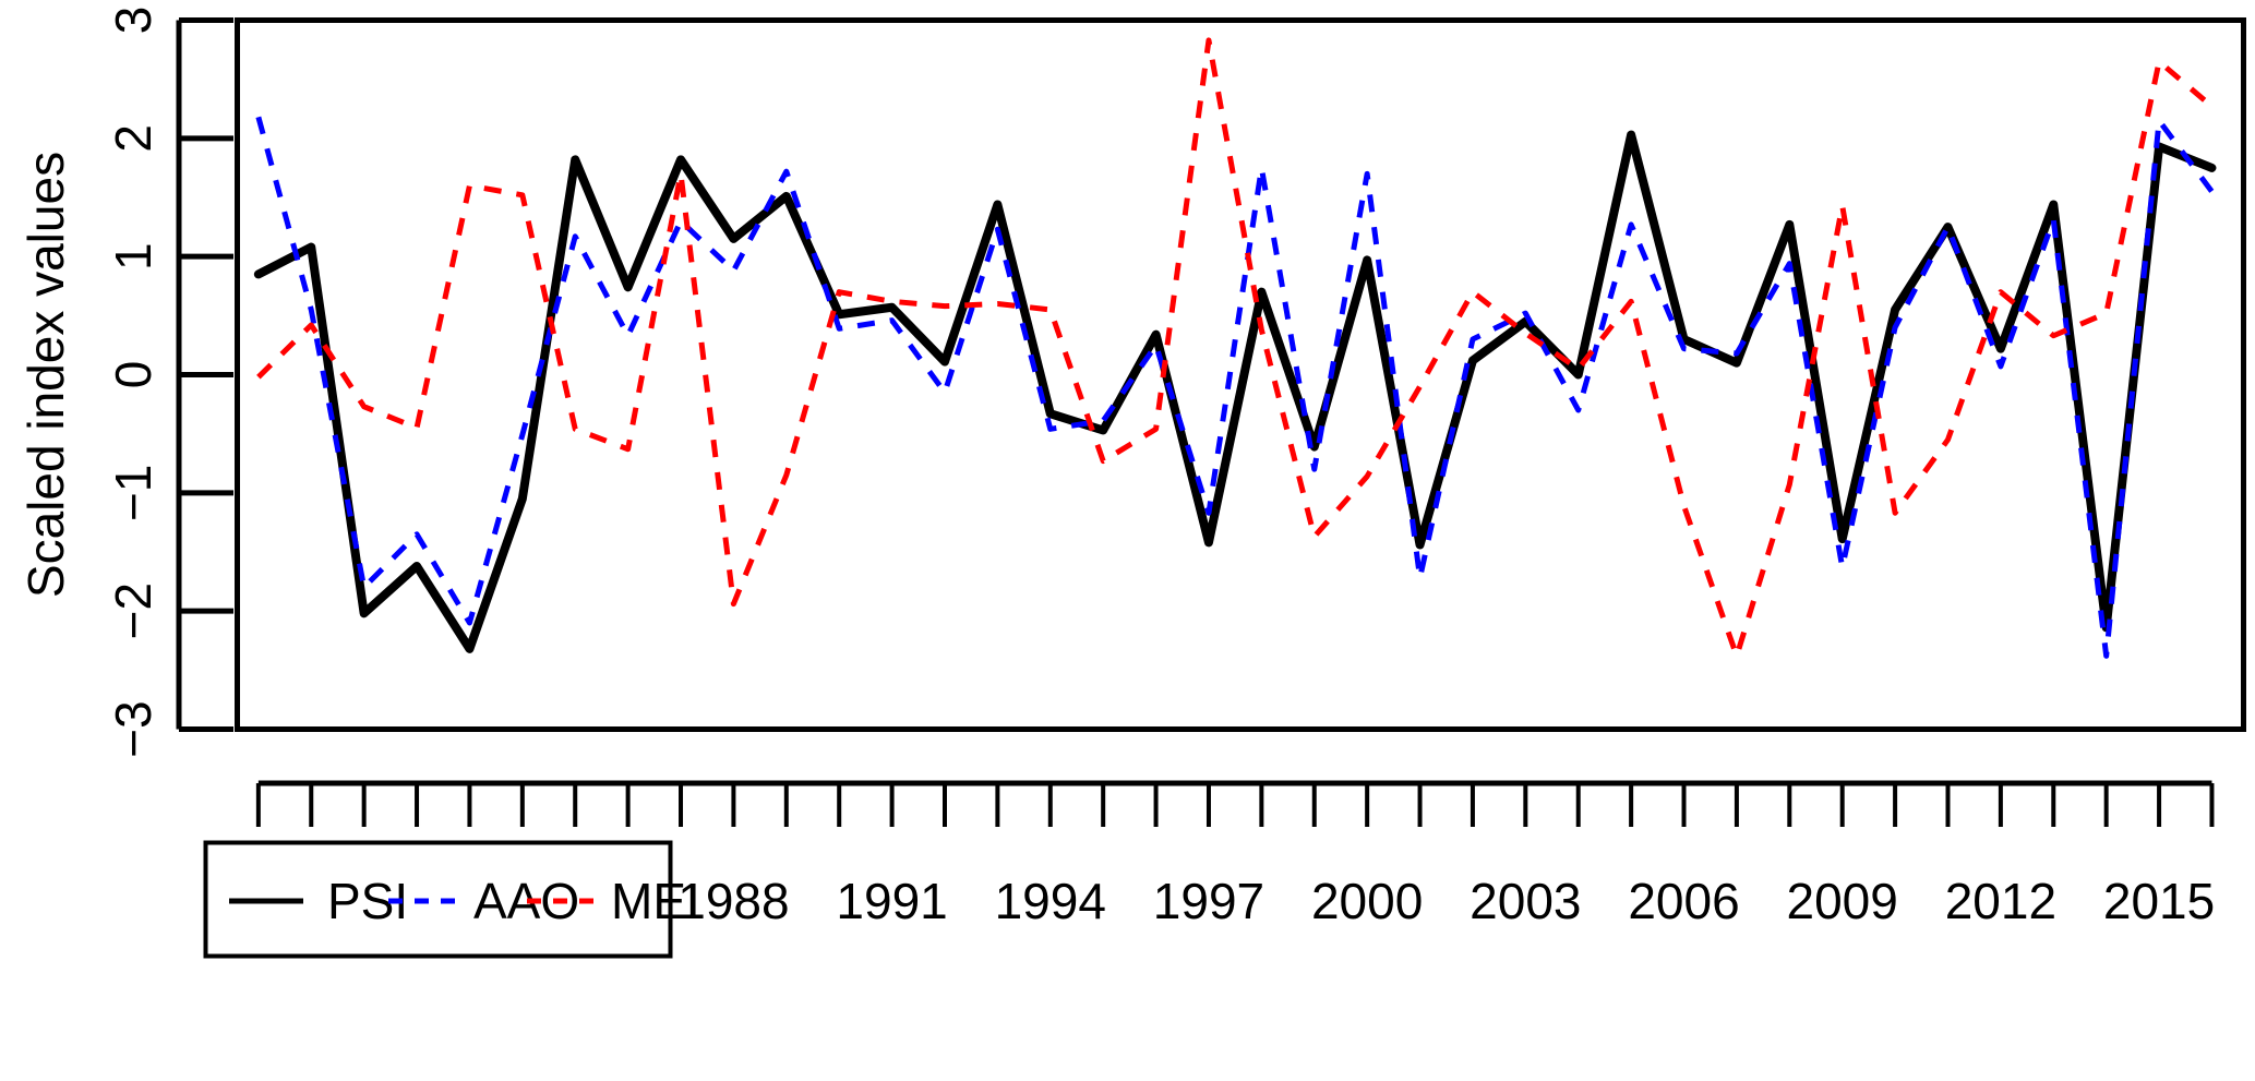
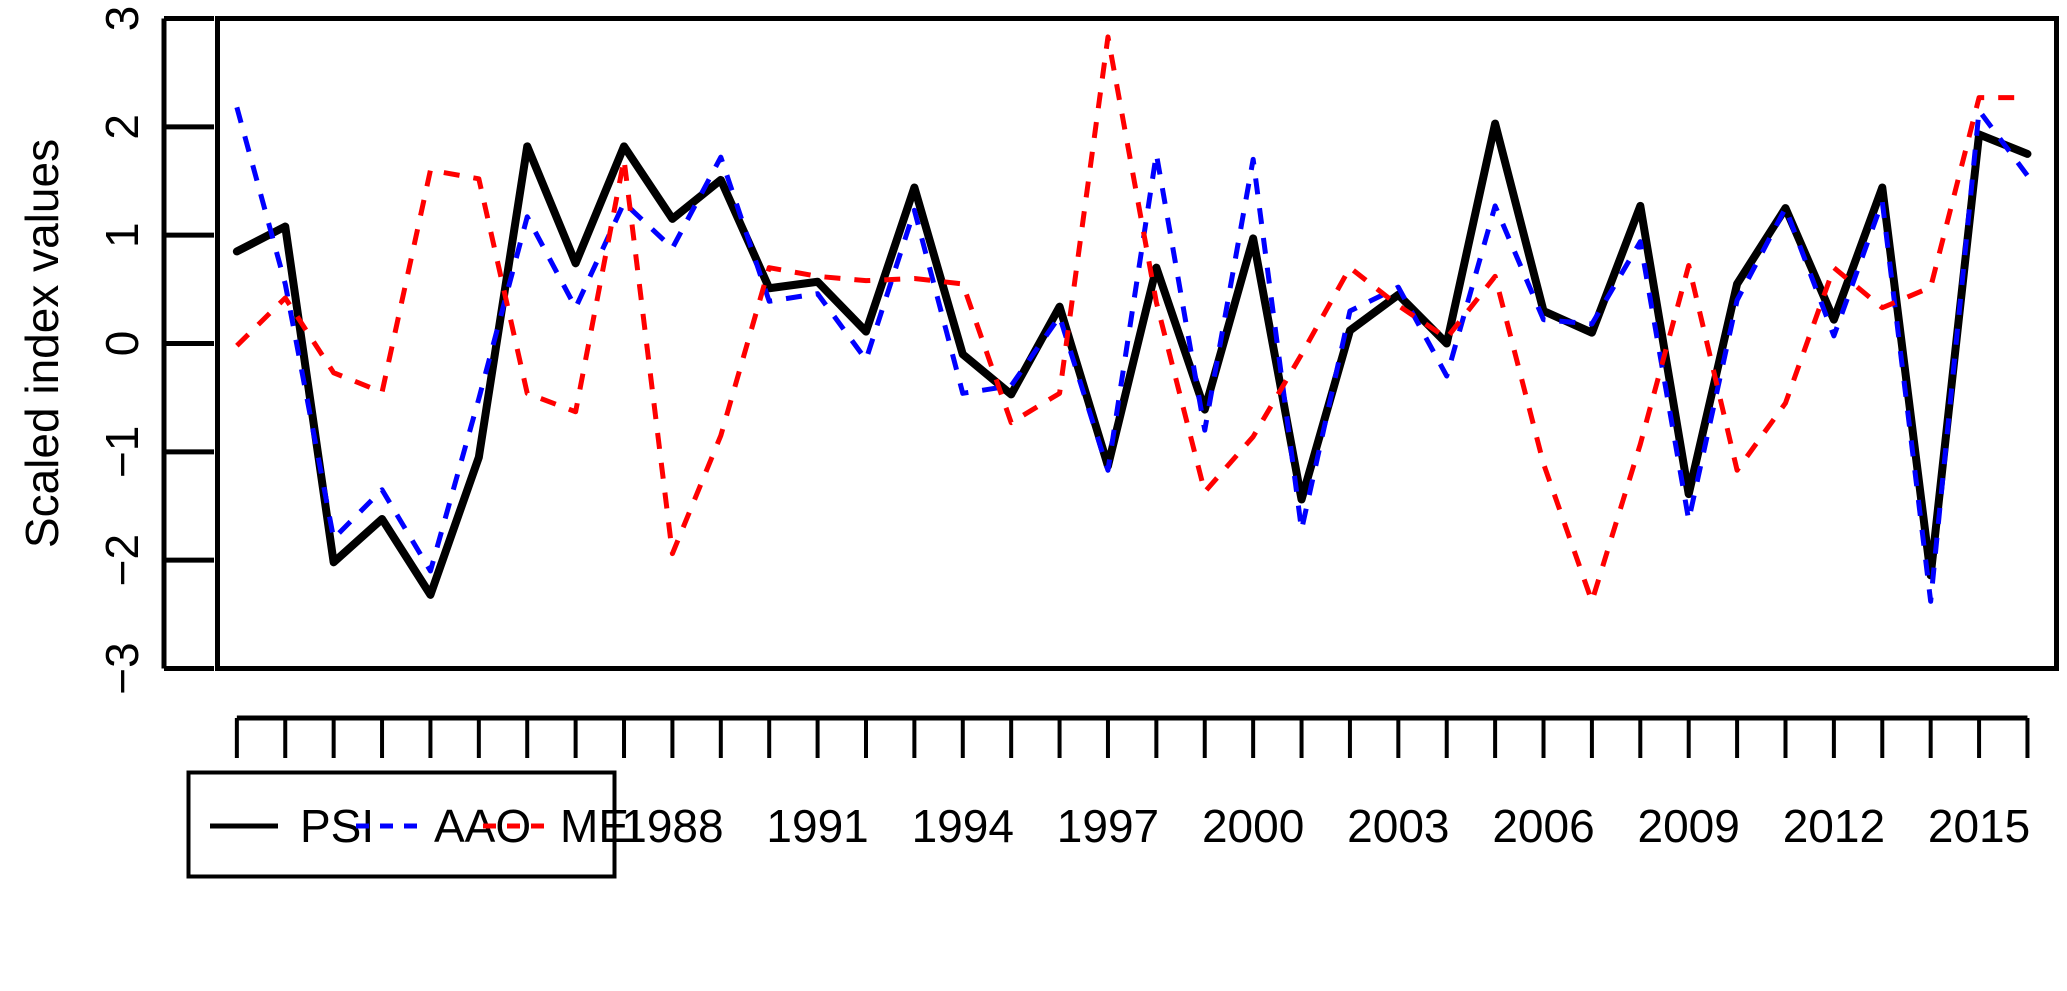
PSI/1994: -0.33 -> -0.10
PSI/1997: -1.42 -> -1.13
MEI/2009: 1.43 -> 0.72
MEI/2015: 2.65 -> 2.27
